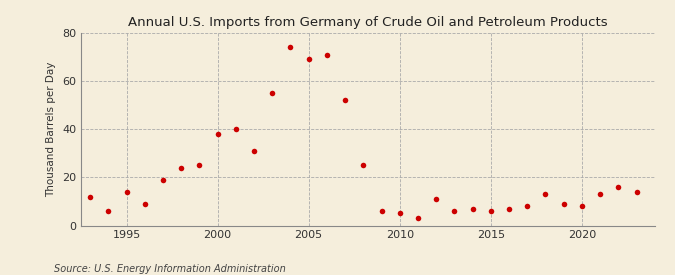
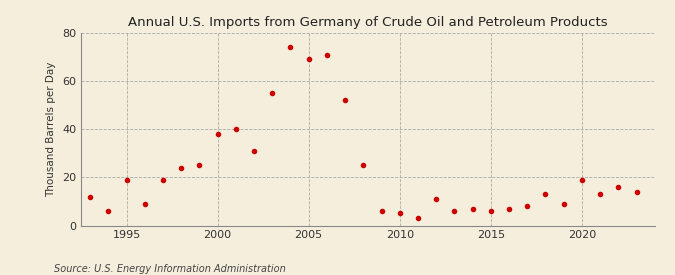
1995: 14 -> 19
2020: 8 -> 19
